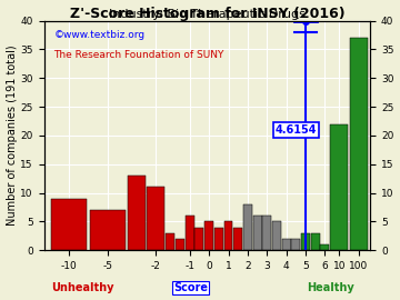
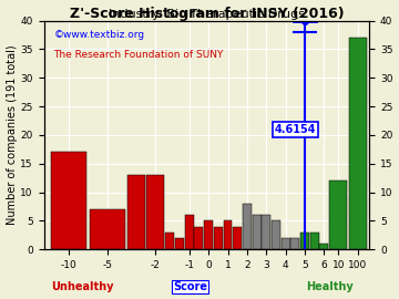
-10: 9 -> 17
-2: 11 -> 13
10: 22 -> 12
